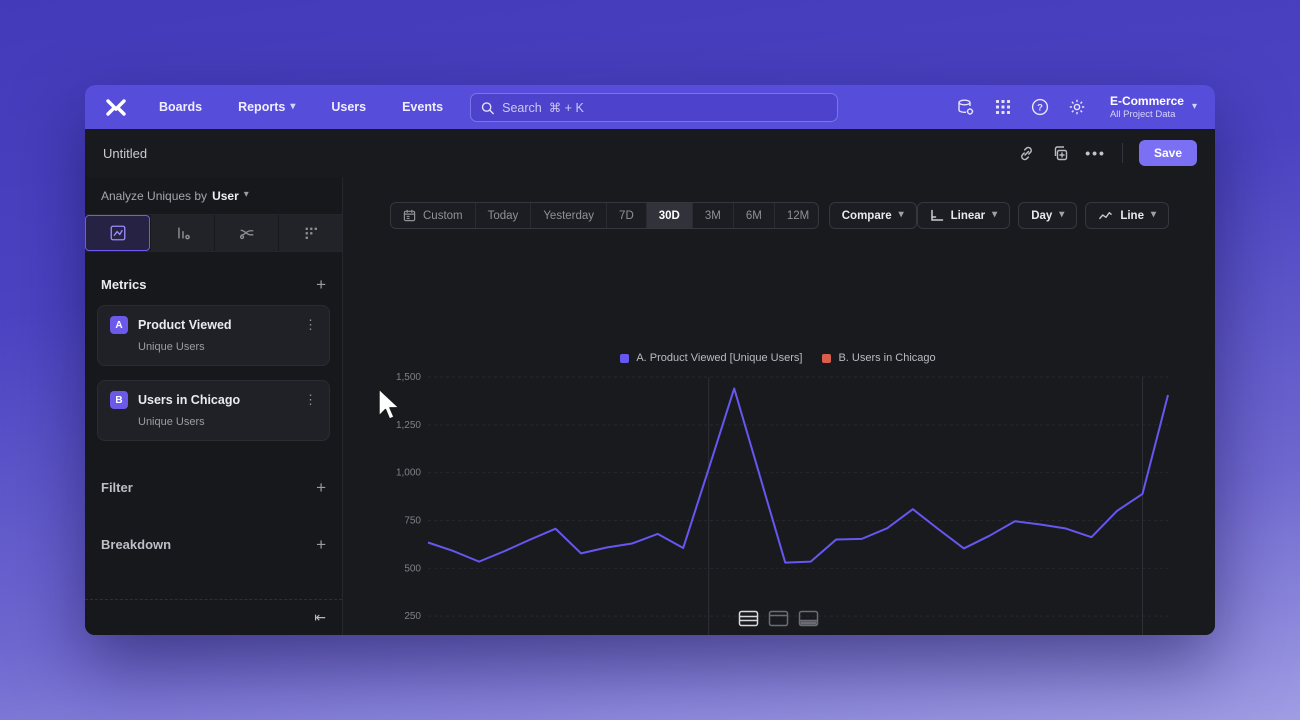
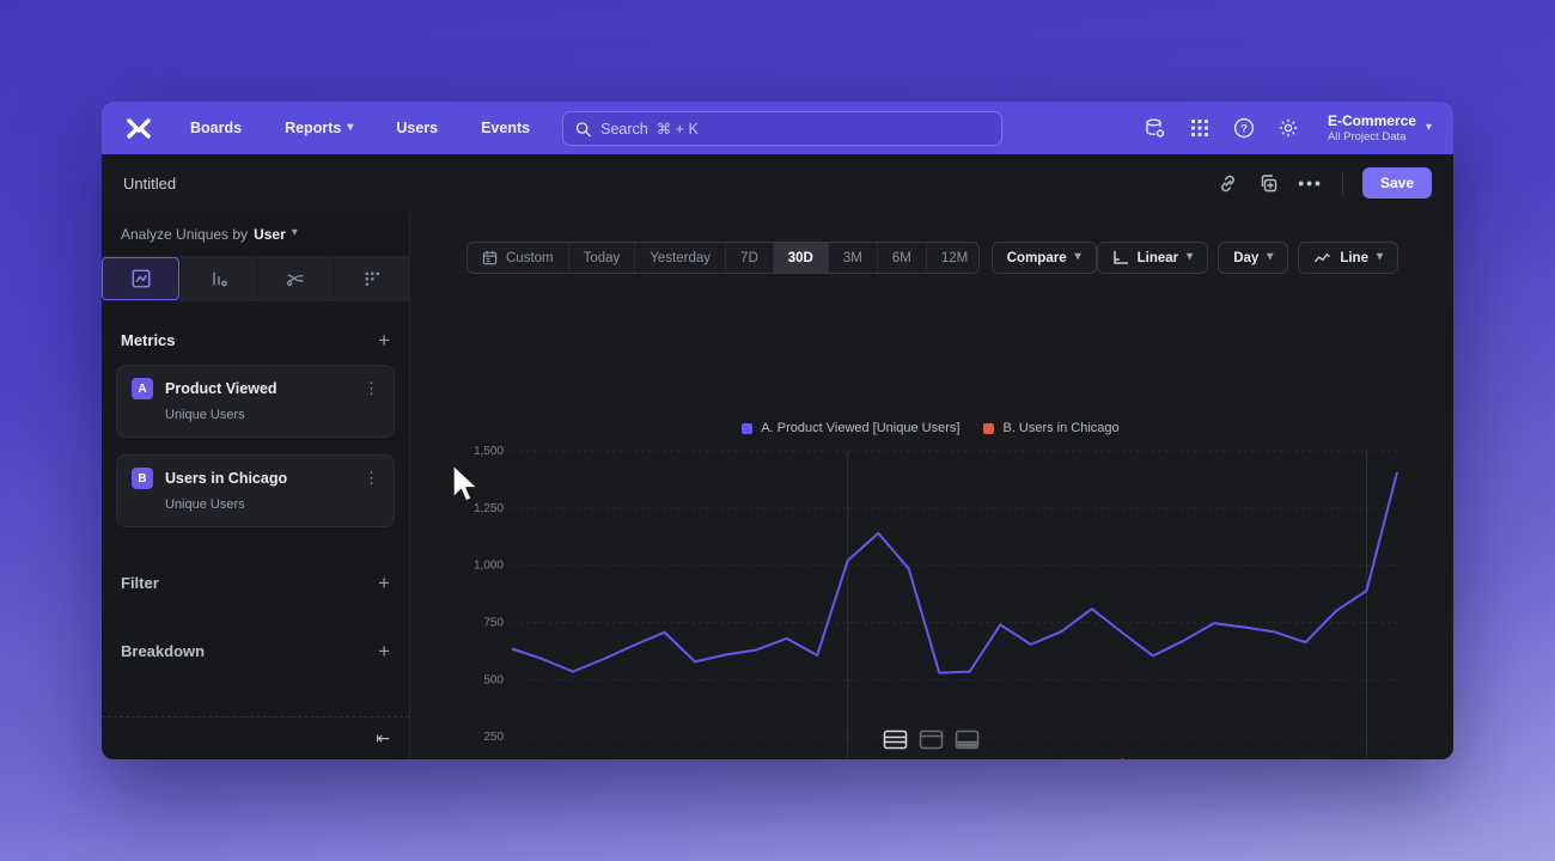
A. Product Viewed [Unique Users]/May 14: 1440 -> 1140
A. Product Viewed [Unique Users]/May 18: 650 -> 740
B. Users in Chicago/May 22: 20 -> 150
